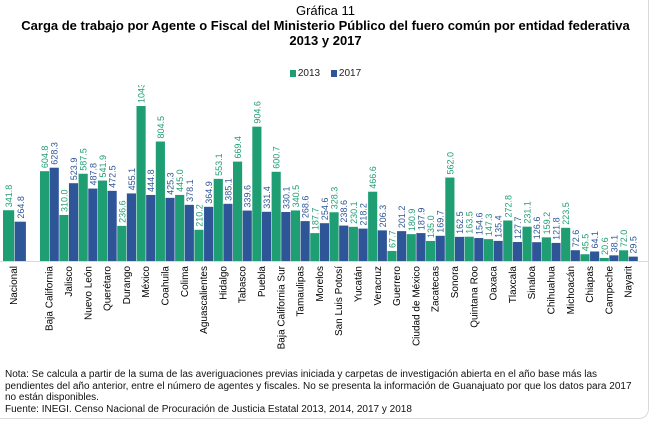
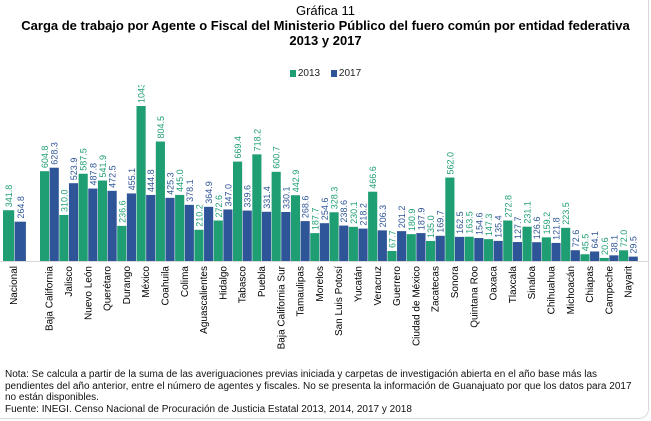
2013/Hidalgo: 553.1 -> 272.6
2017/Hidalgo: 385.1 -> 347.0
2013/Puebla: 904.6 -> 718.2
2013/Tamaulipas: 340.5 -> 442.9
